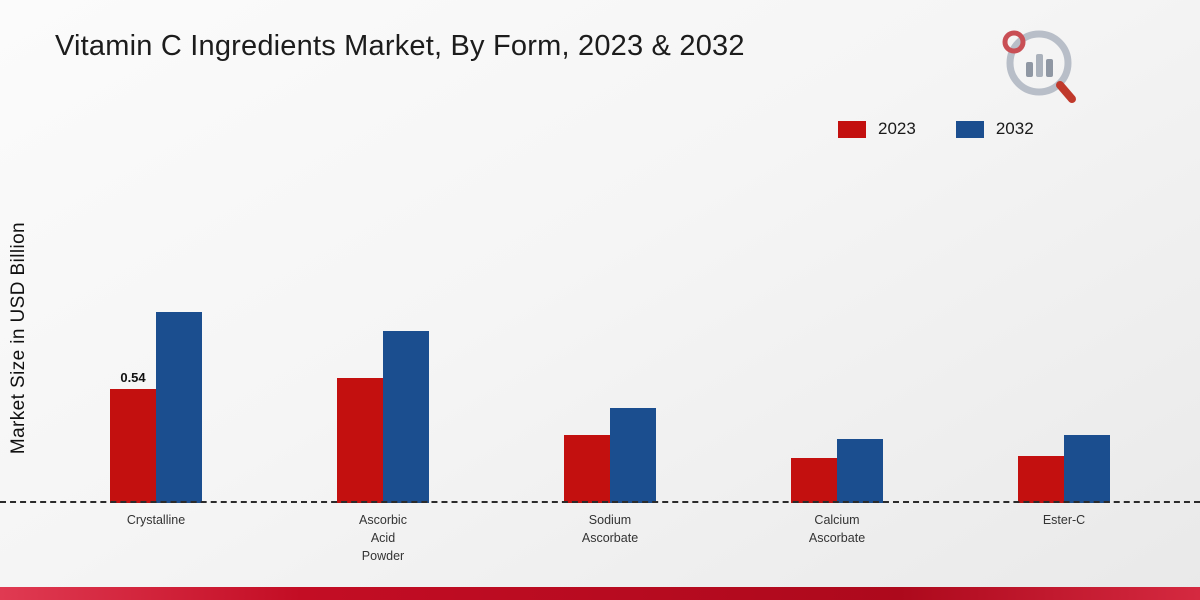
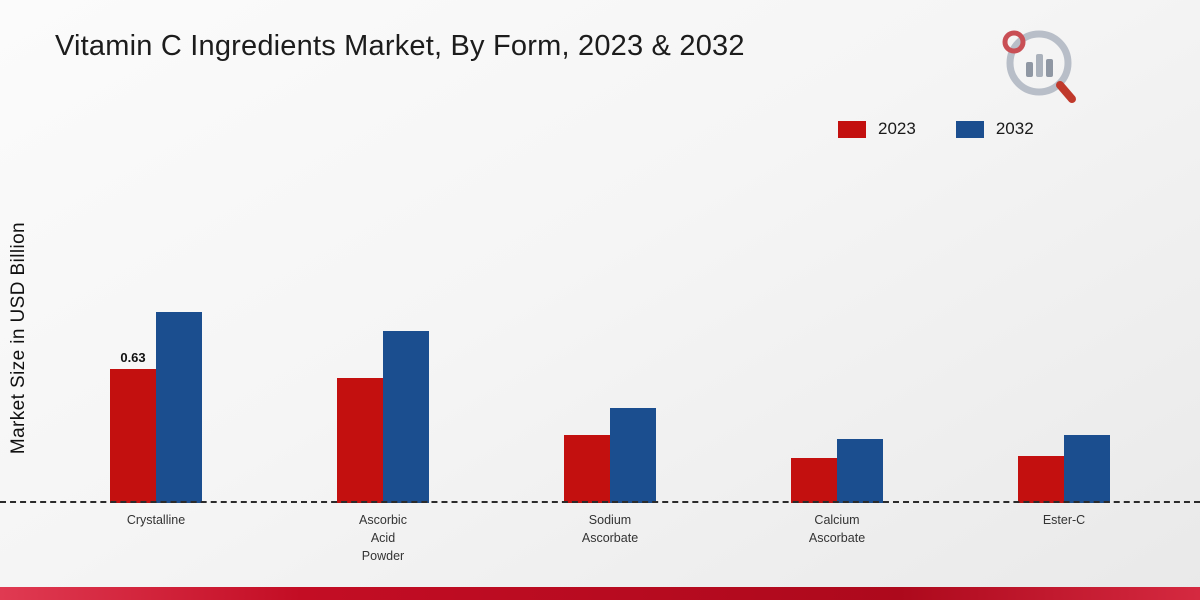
2023/Crystalline: 0.54 -> 0.63
